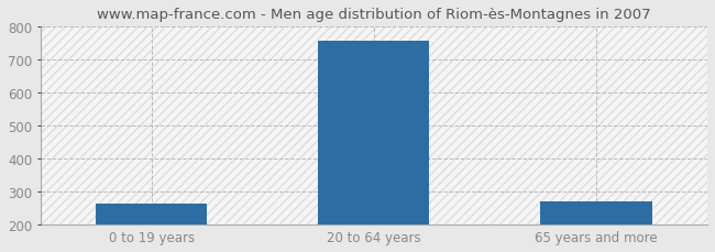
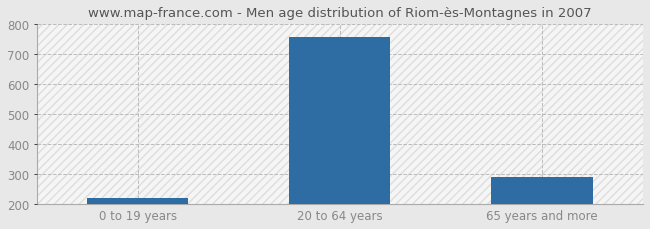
0 to 19 years: 265 -> 222
65 years and more: 270 -> 291
